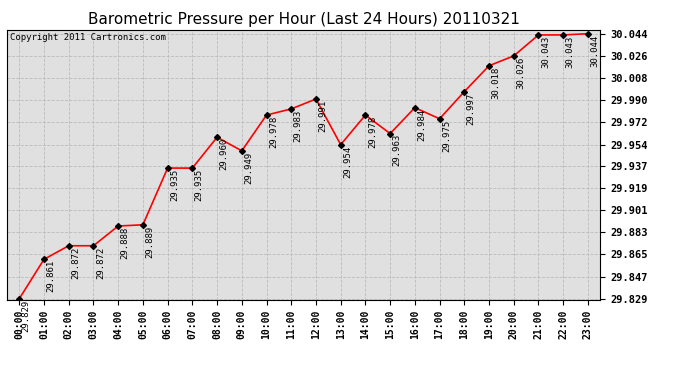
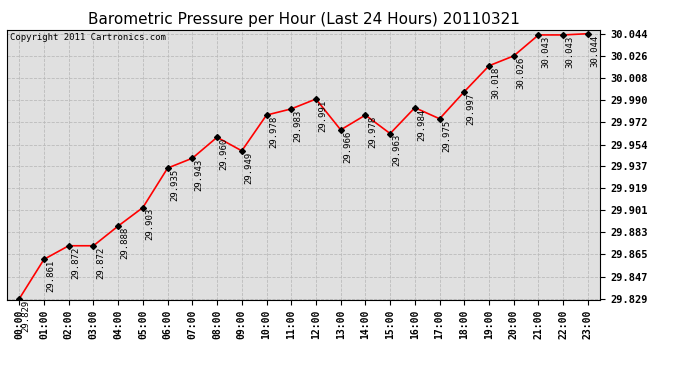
05:00: 29.889 -> 29.903
07:00: 29.935 -> 29.943
13:00: 29.954 -> 29.966
